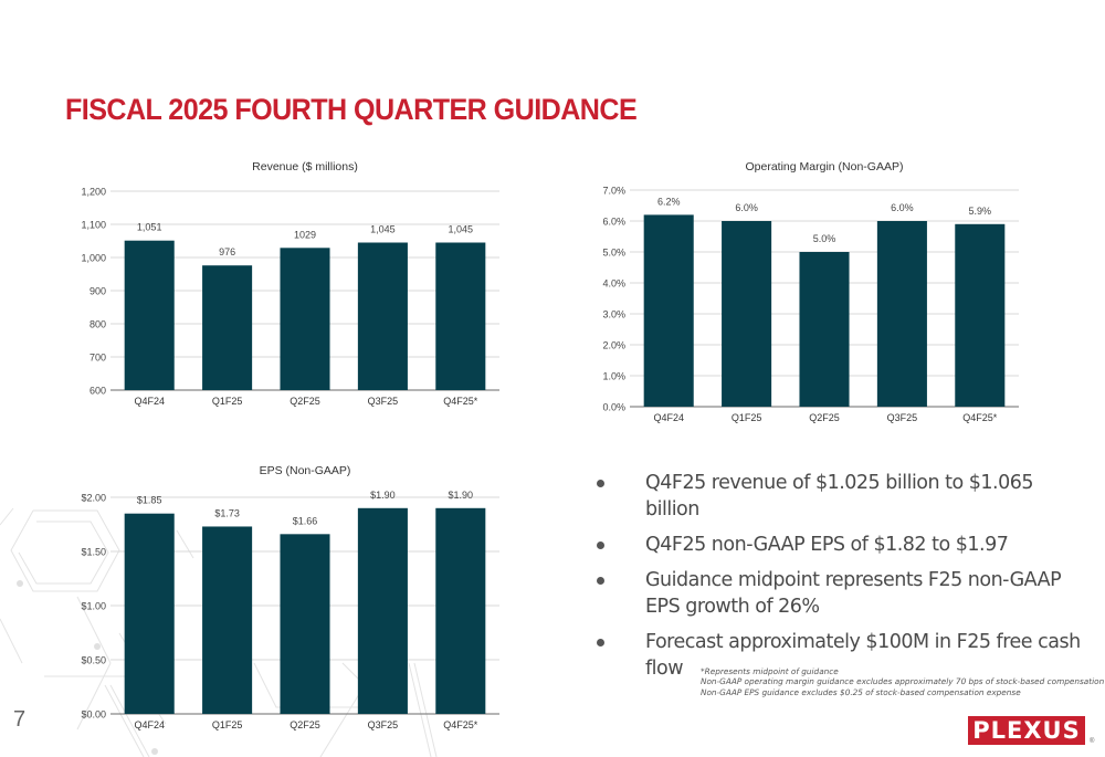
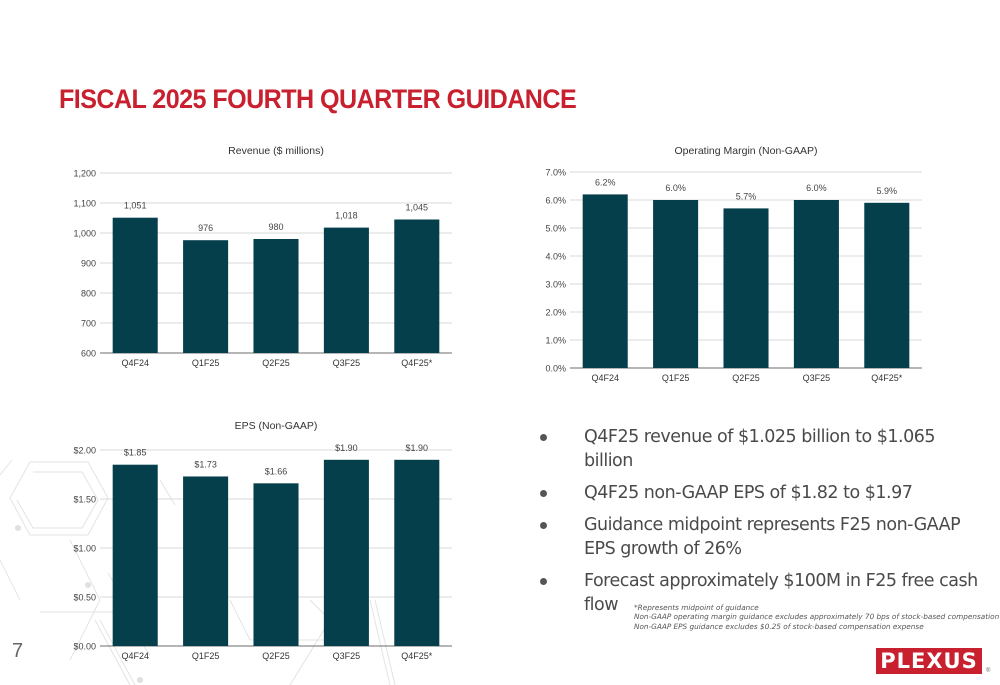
Revenue ($ millions)/Q2F25: 1029 -> 980
Revenue ($ millions)/Q3F25: 1,045 -> 1,018
Operating Margin (Non-GAAP)/Q2F25: 5.0% -> 5.7%
